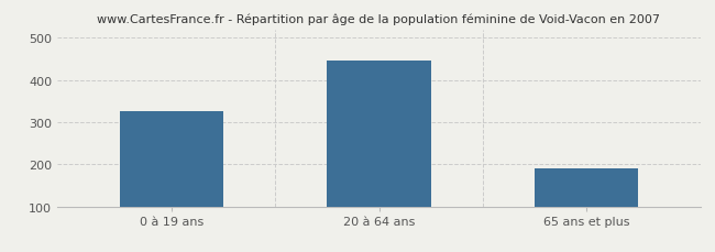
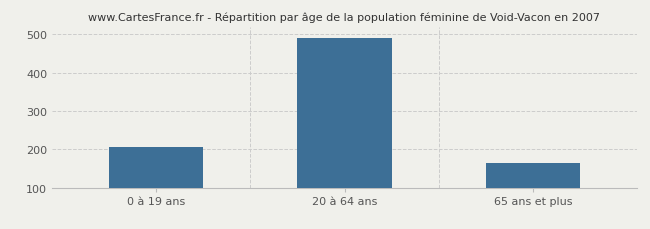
0 à 19 ans: 325 -> 205
20 à 64 ans: 445 -> 490
65 ans et plus: 190 -> 163
